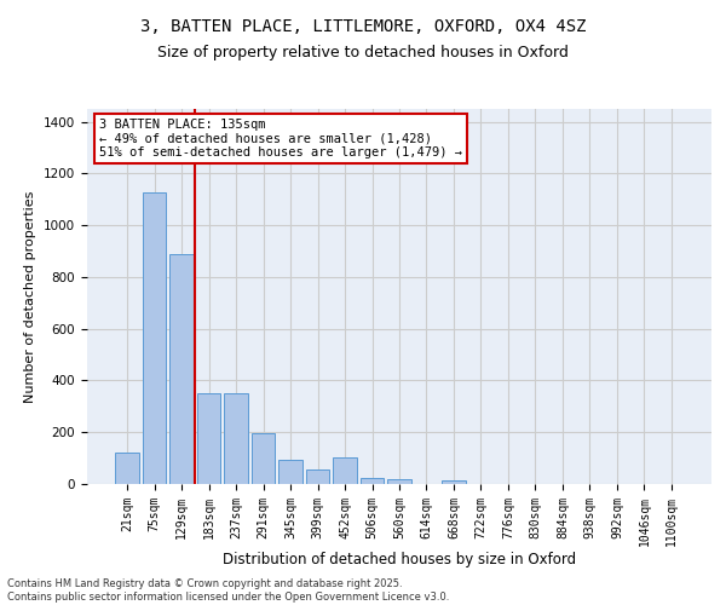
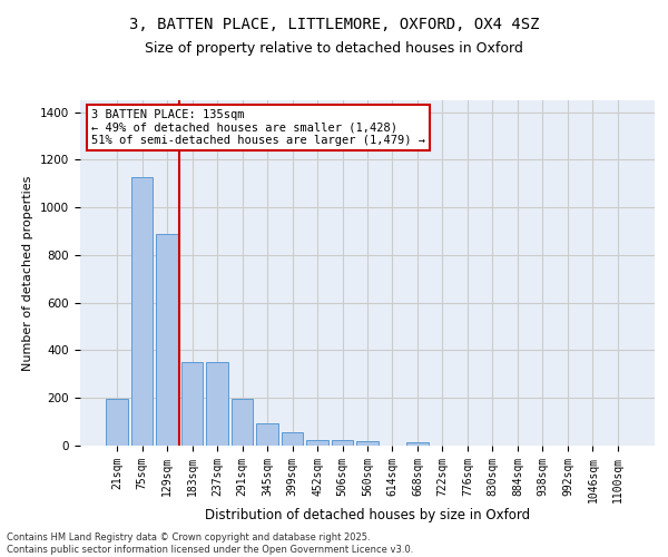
21sqm: 120 -> 195
452sqm: 105 -> 25
